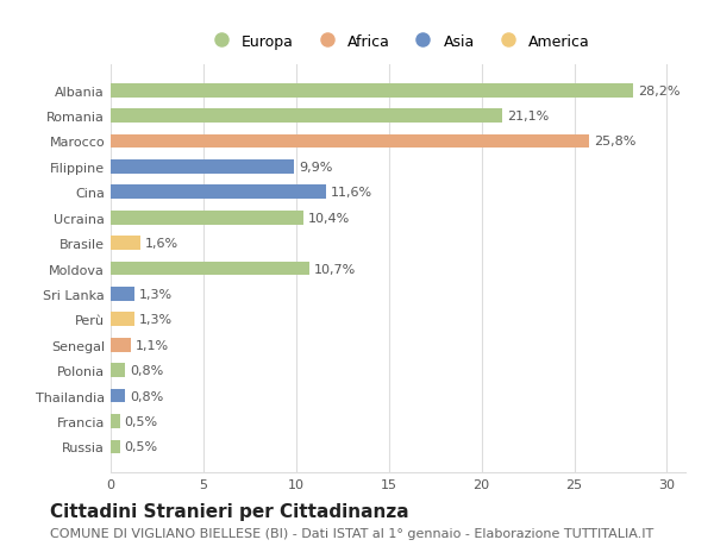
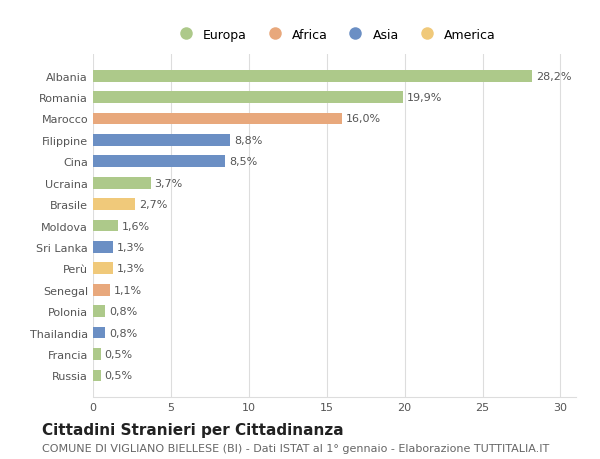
Romania: 21,1% -> 19,9%
Marocco: 25,8% -> 16,0%
Filippine: 9,9% -> 8,8%
Cina: 11,6% -> 8,5%
Ucraina: 10,4% -> 3,7%
Brasile: 1,6% -> 2,7%
Moldova: 10,7% -> 1,6%
